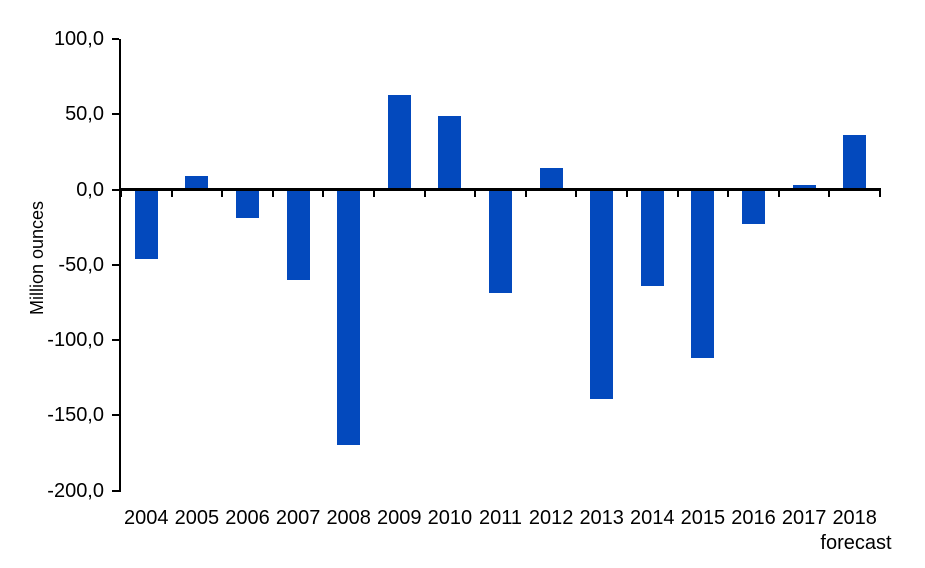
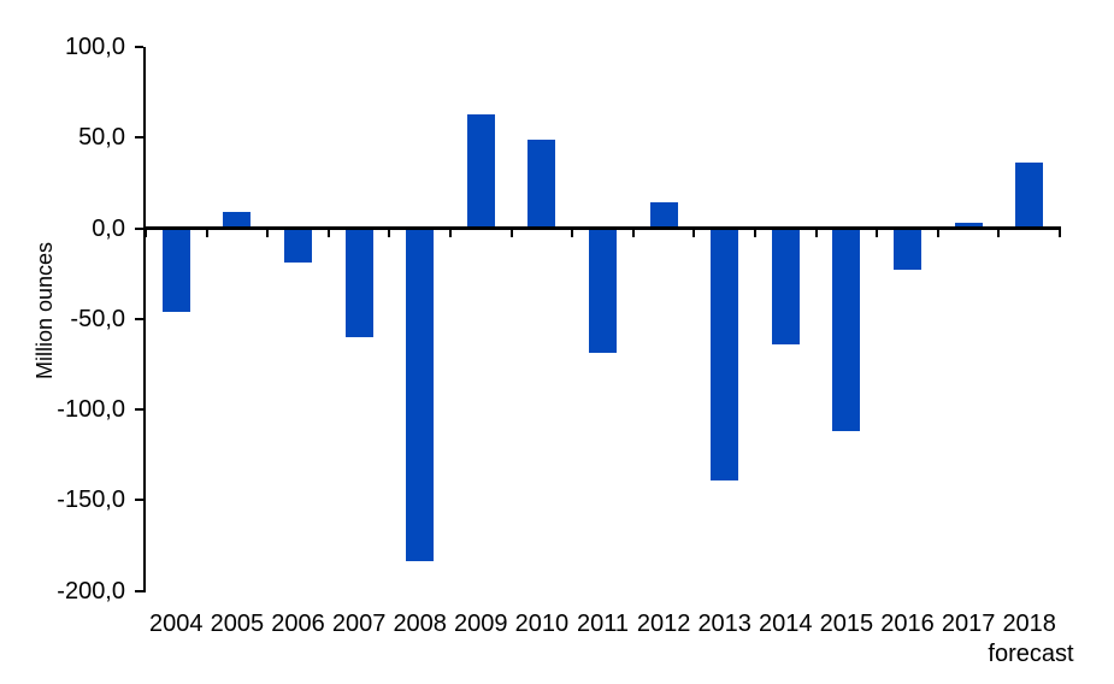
2008: -170 -> -184
